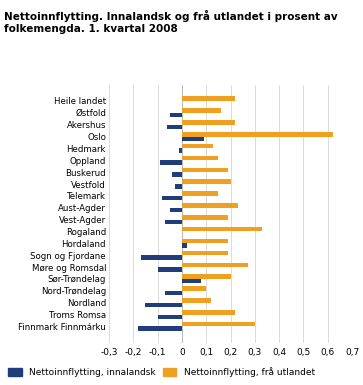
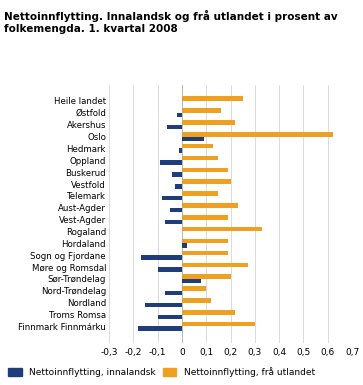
Nettoinnflytting, frå utlandet/Heile landet: 0,22 -> 0,25
Nettoinnflytting, innalandsk/Østfold: -0,05 -> -0,02
